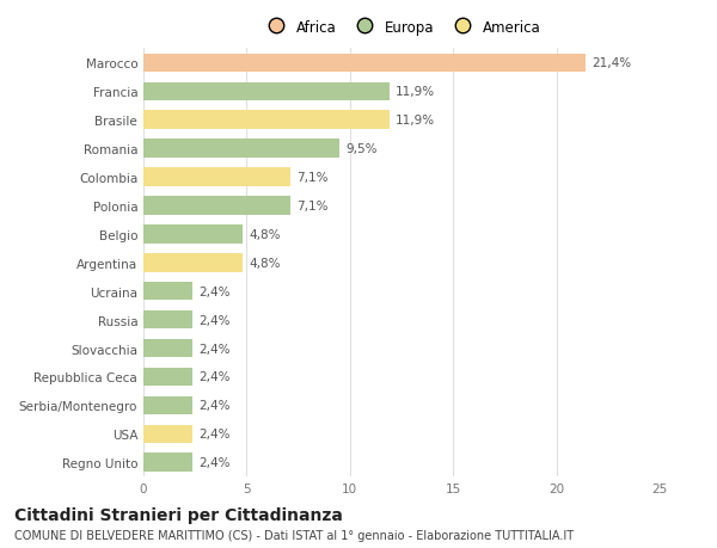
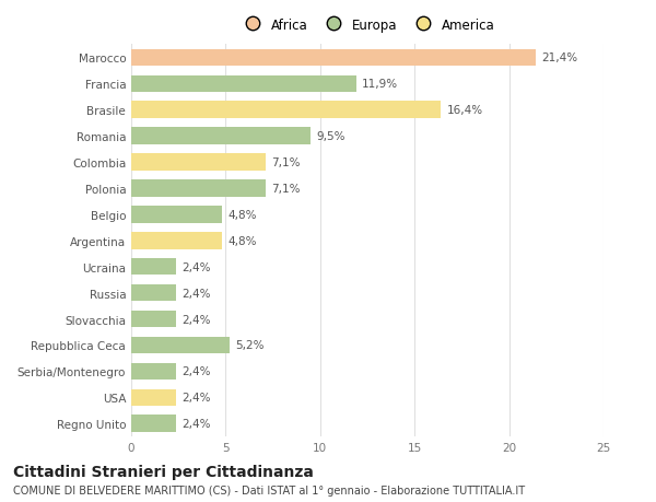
Brasile: 11,9% -> 16,4%
Repubblica Ceca: 2,4% -> 5,2%
